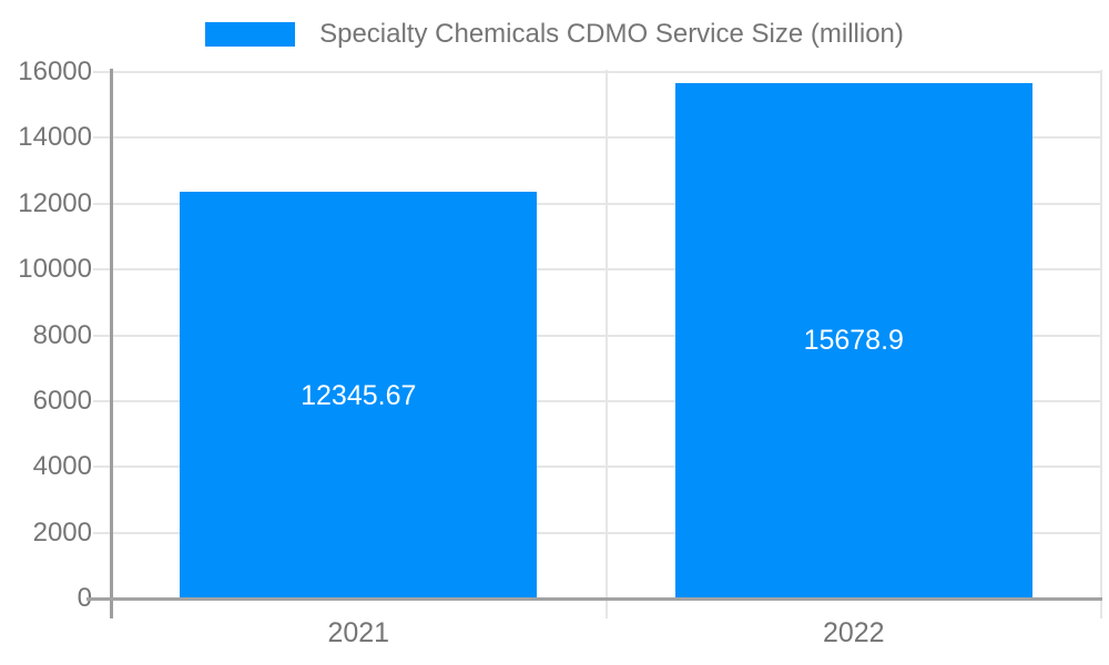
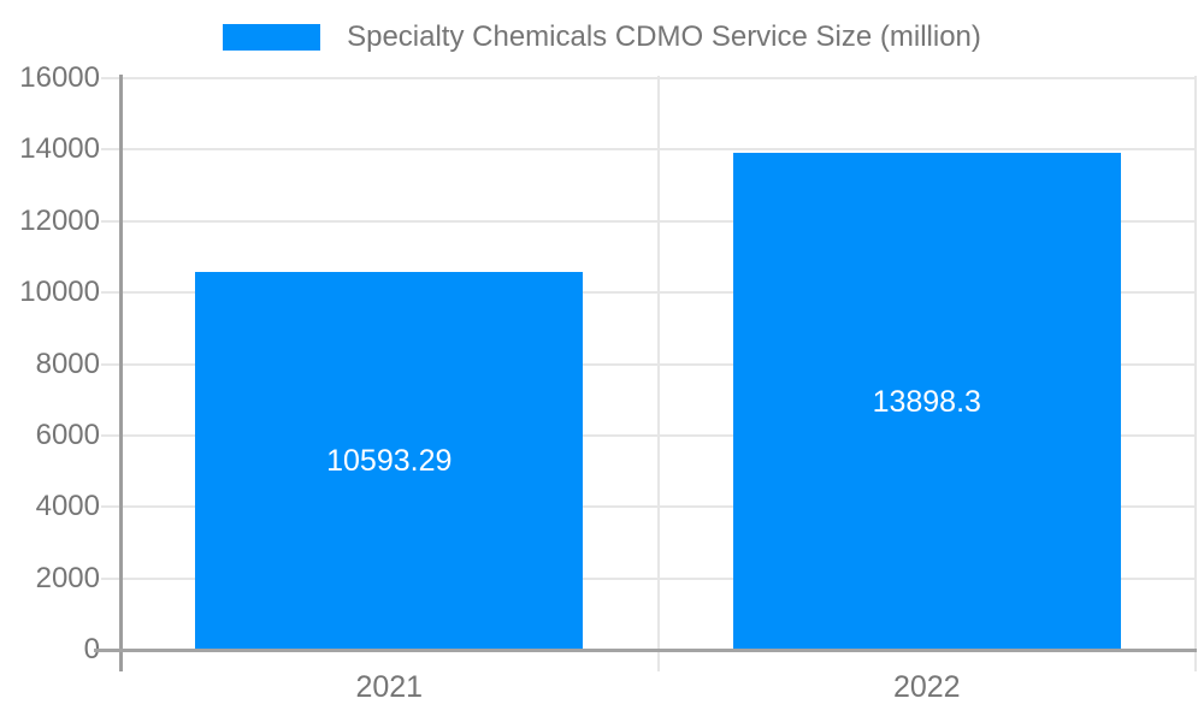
2021: 12345.67 -> 10593.29
2022: 15678.9 -> 13898.3
